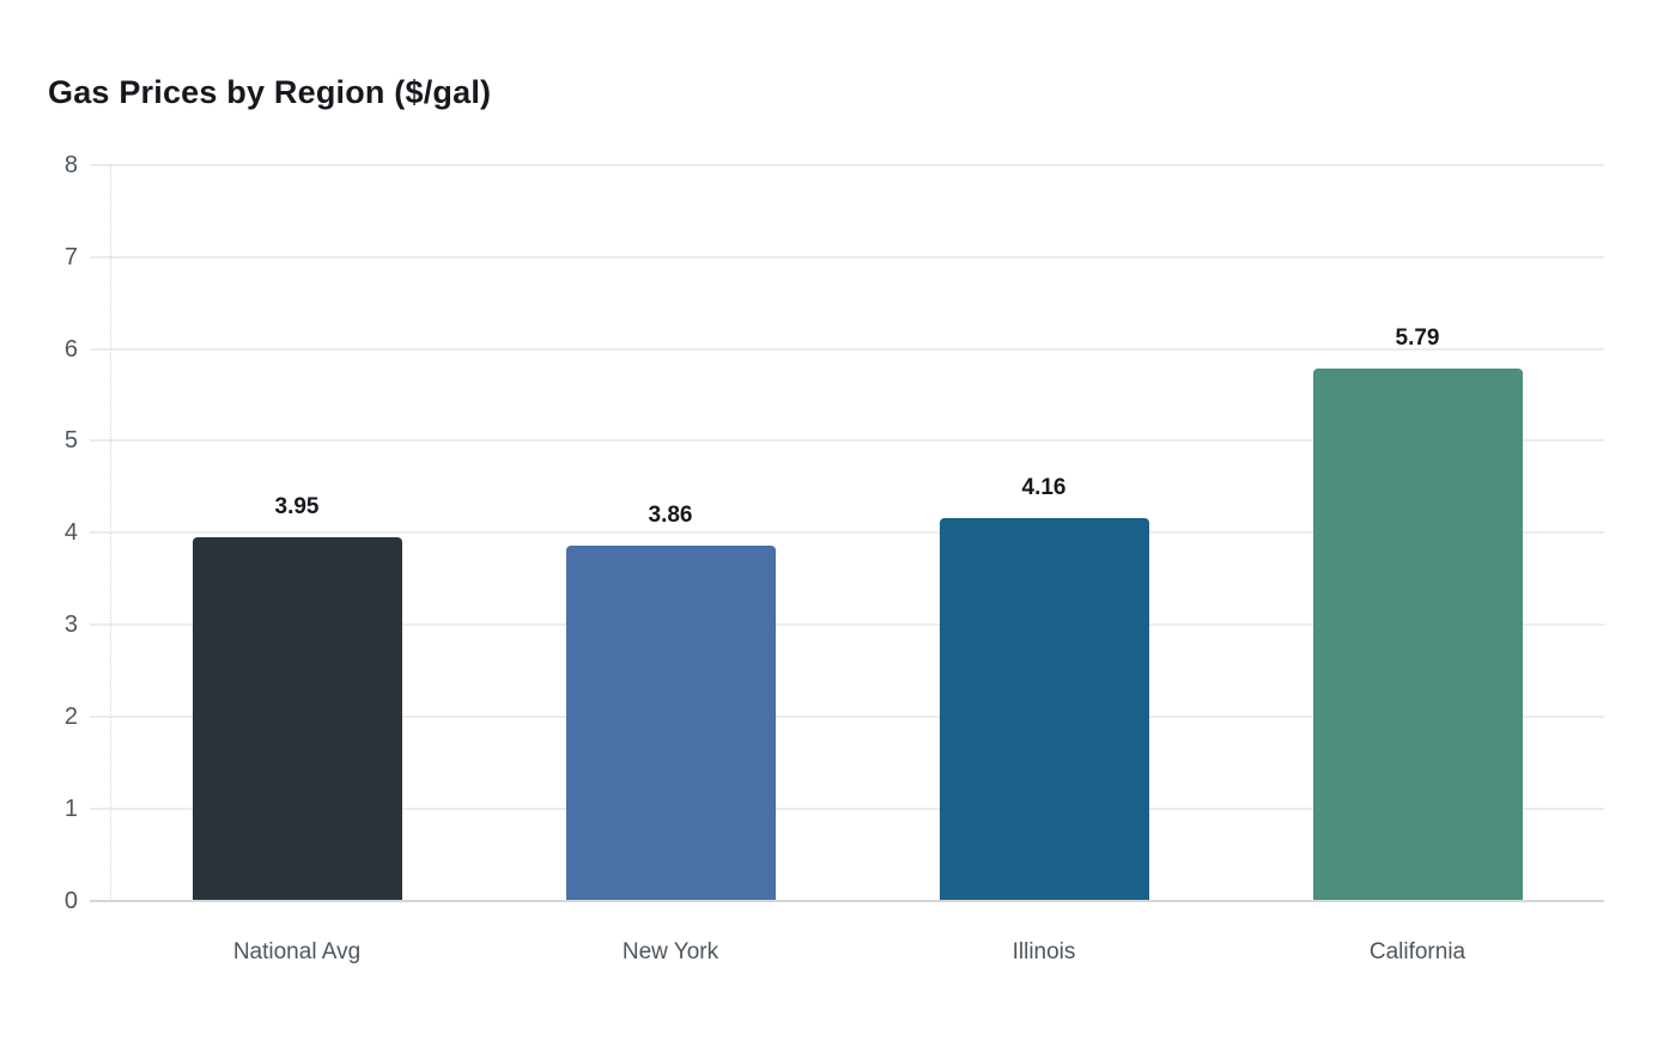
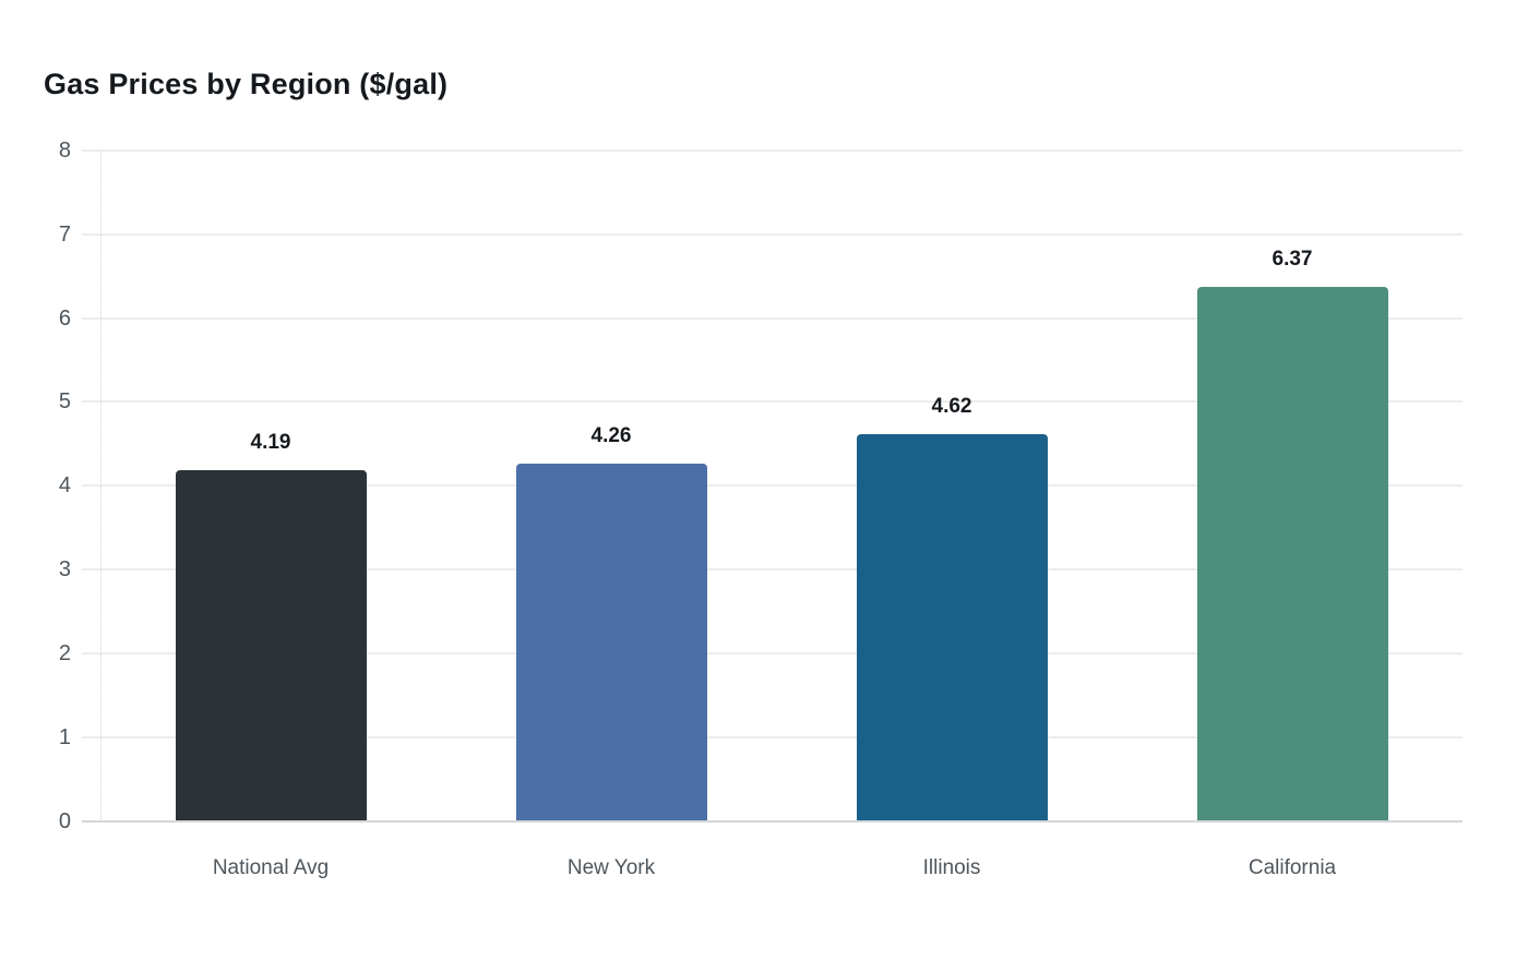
National Avg: 3.95 -> 4.19
New York: 3.86 -> 4.26
Illinois: 4.16 -> 4.62
California: 5.79 -> 6.37
